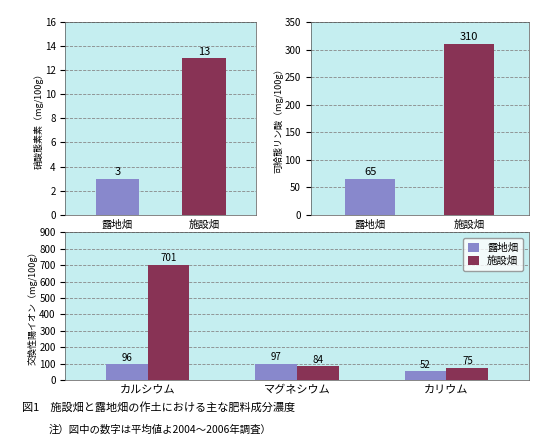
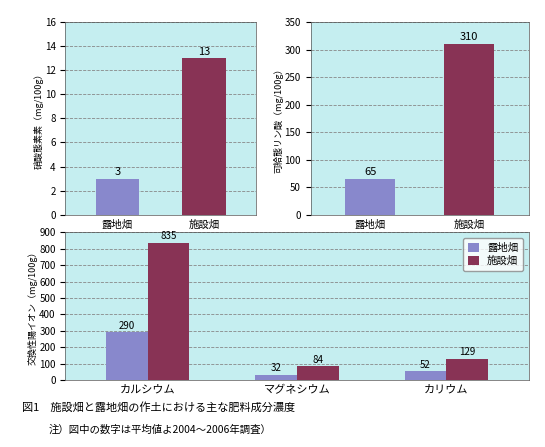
露地畑/カルシウム: 96 -> 290
施設畑/カルシウム: 701 -> 835
露地畑/マグネシウム: 97 -> 32
施設畑/カリウム: 75 -> 129
